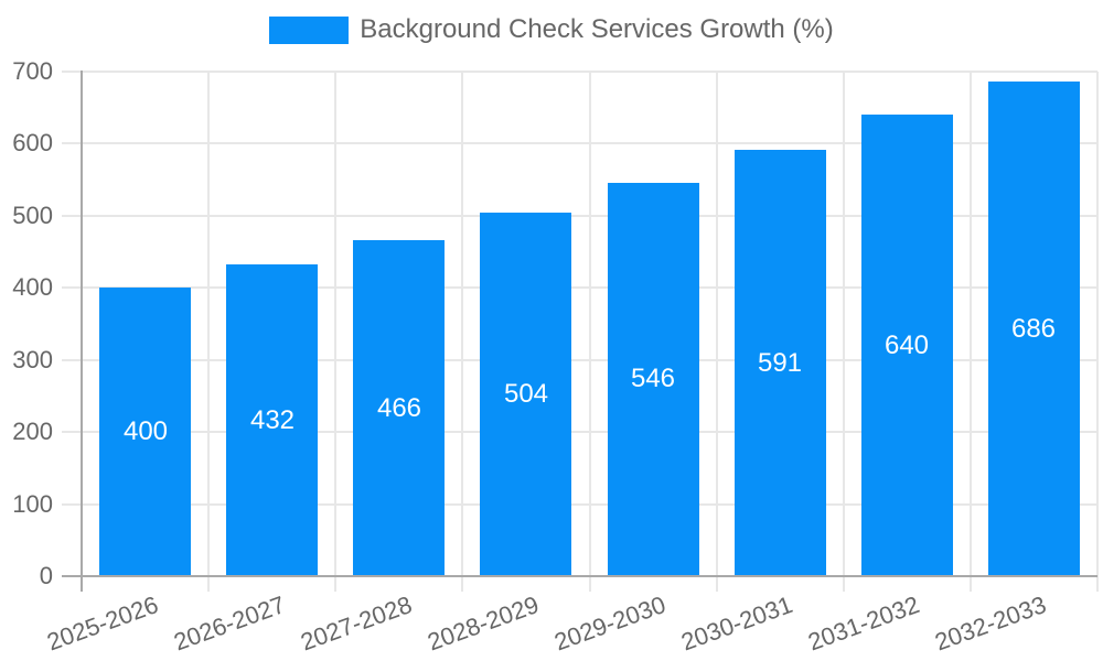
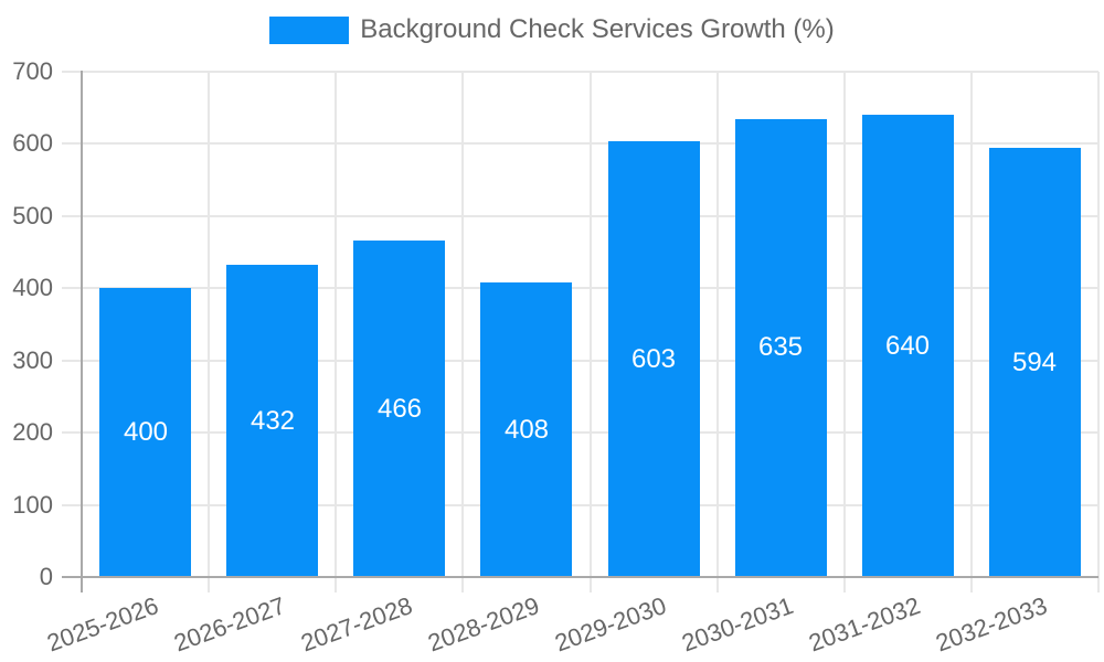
2028-2029: 504 -> 408
2029-2030: 546 -> 603
2030-2031: 591 -> 635
2032-2033: 686 -> 594
